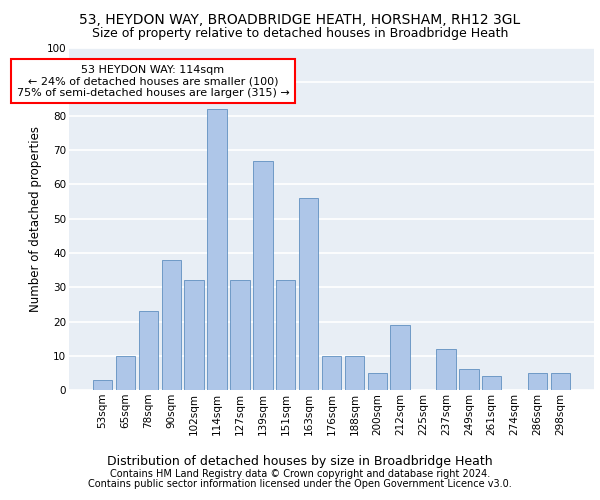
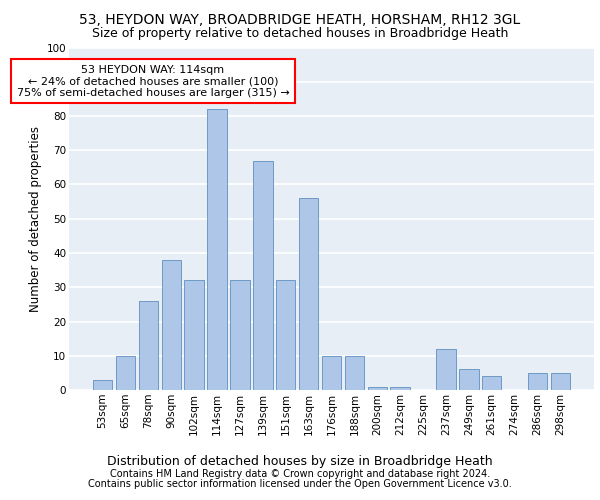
78sqm: 23 -> 26
200sqm: 5 -> 1
212sqm: 19 -> 1
